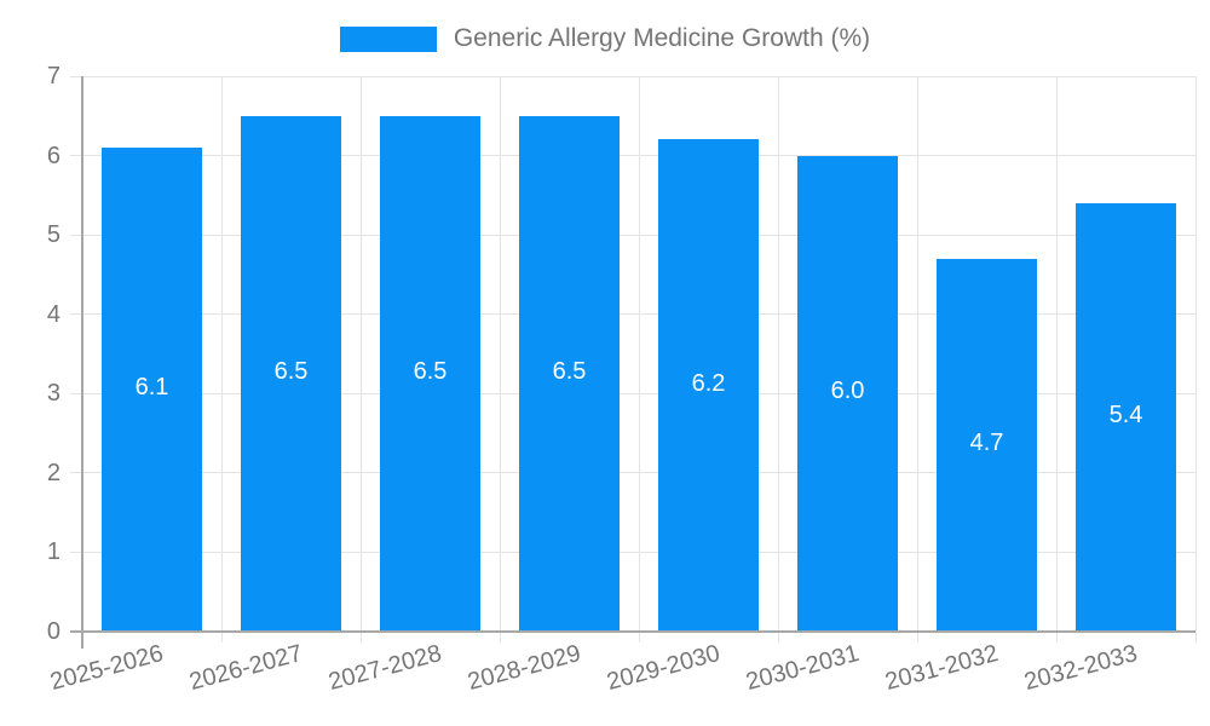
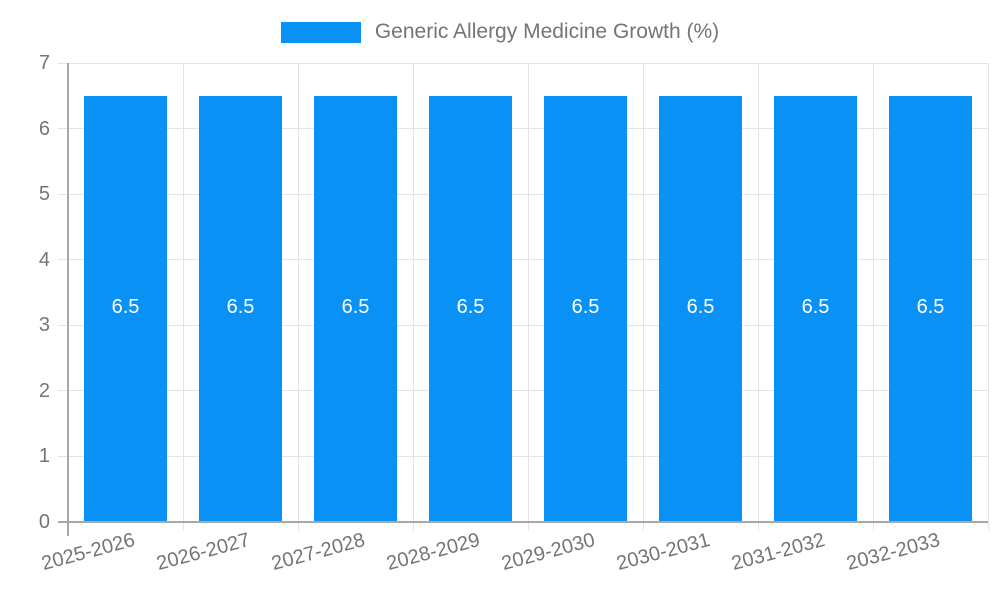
2025-2026: 6.1 -> 6.5
2029-2030: 6.2 -> 6.5
2030-2031: 6.0 -> 6.5
2031-2032: 4.7 -> 6.5
2032-2033: 5.4 -> 6.5
